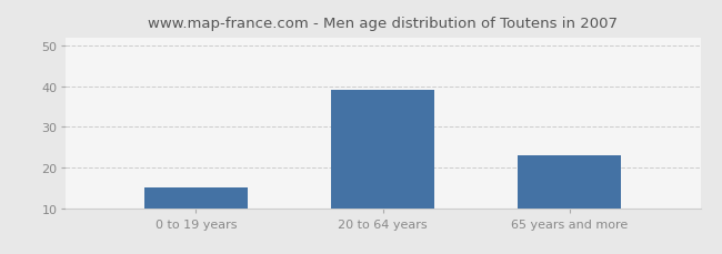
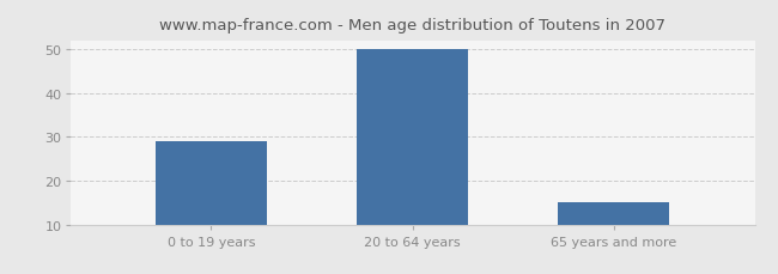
0 to 19 years: 15 -> 29
20 to 64 years: 39 -> 50
65 years and more: 23 -> 15
